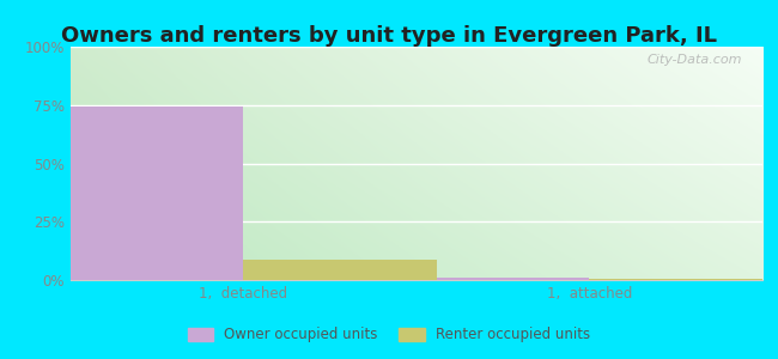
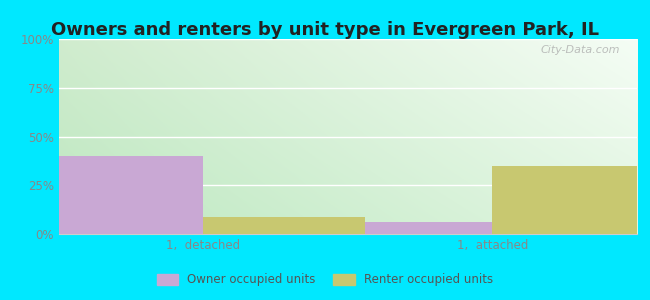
Owner occupied units/1, detached: 74% -> 40%
Owner occupied units/1, attached: 1% -> 6%
Renter occupied units/1, attached: 0% -> 35%
